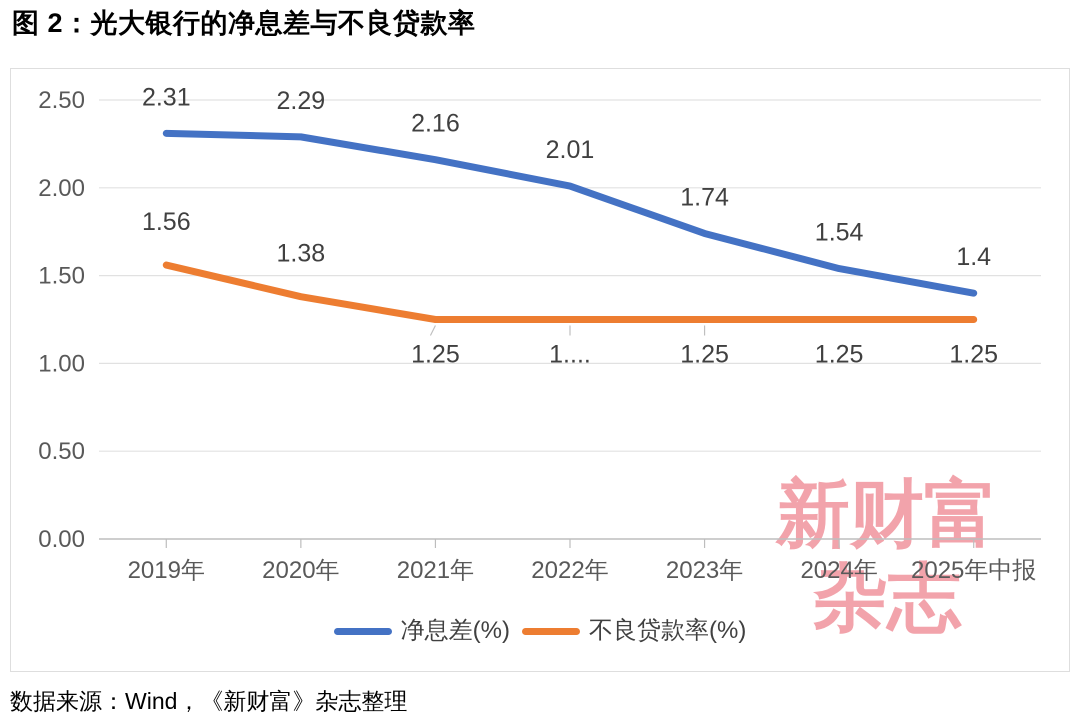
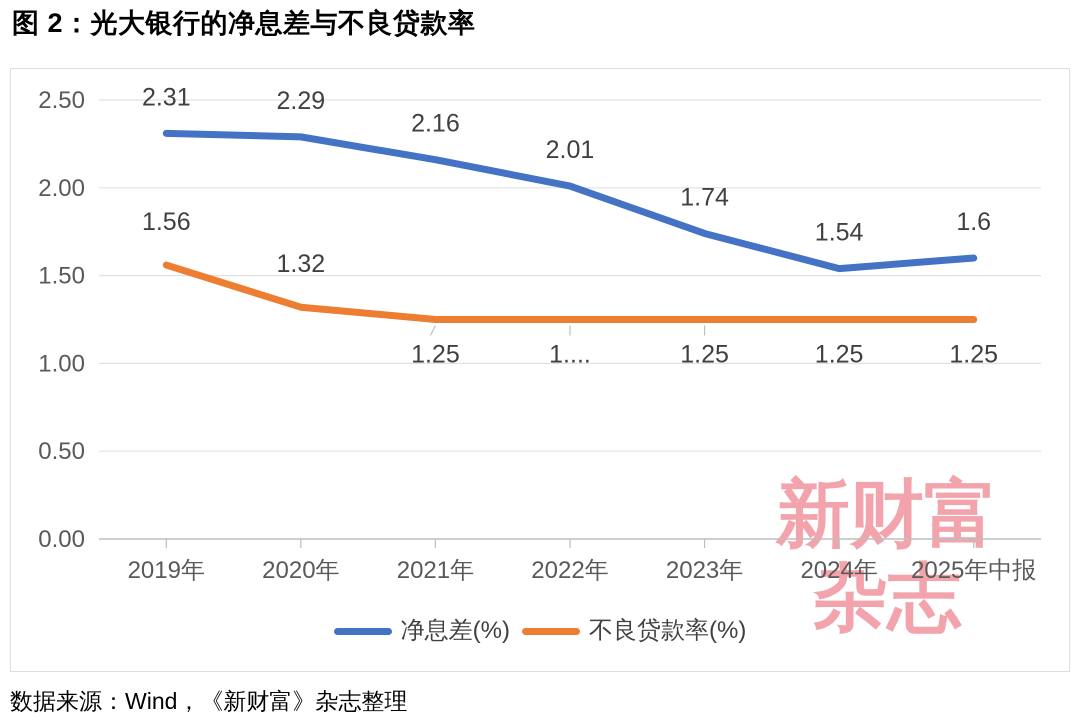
不良贷款率(%)/2020年: 1.38 -> 1.32
净息差(%)/2025年中报: 1.4 -> 1.6
